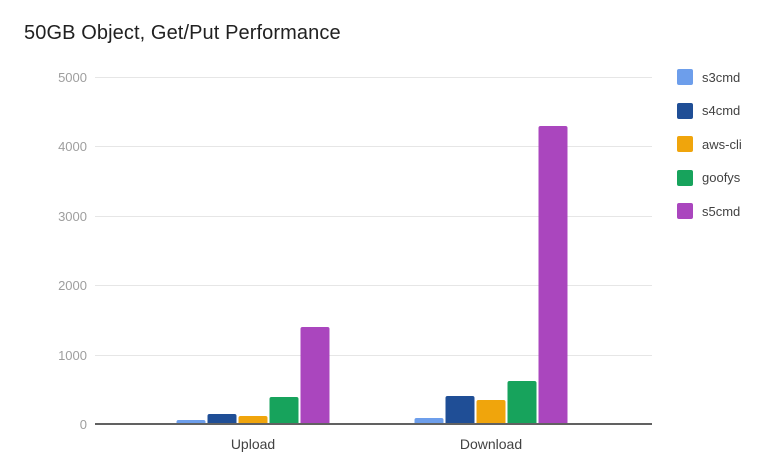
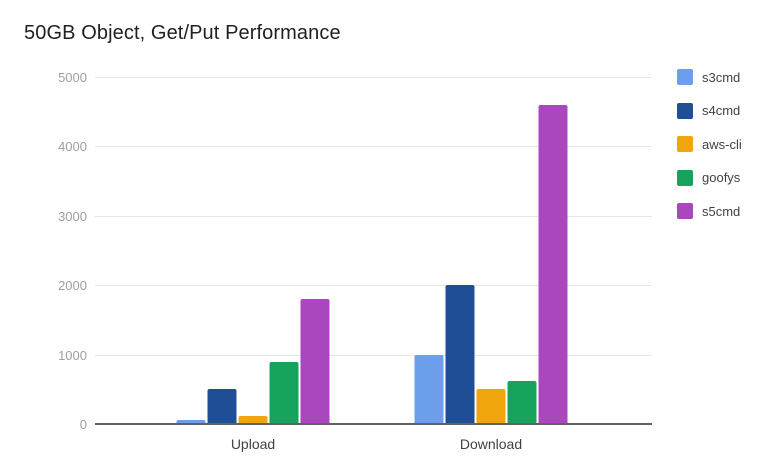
s4cmd/Upload: 200 -> 500
goofys/Upload: 400 -> 900
s5cmd/Upload: 1400 -> 1800
s3cmd/Download: 100 -> 1000
s4cmd/Download: 400 -> 2000
aws-cli/Download: 400 -> 500
s5cmd/Download: 4300 -> 4600
